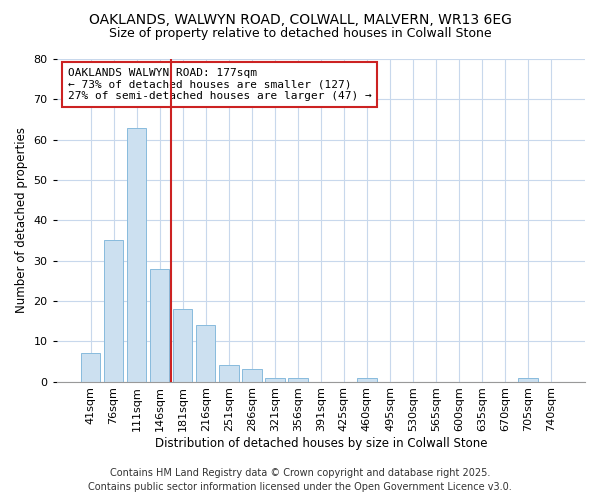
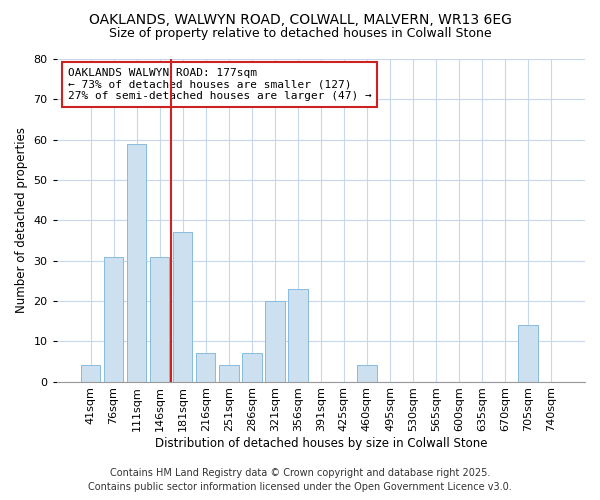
41sqm: 7 -> 4
76sqm: 35 -> 31
111sqm: 63 -> 59
146sqm: 28 -> 31
181sqm: 18 -> 37
216sqm: 14 -> 7
286sqm: 3 -> 7
321sqm: 1 -> 20
356sqm: 1 -> 23
460sqm: 1 -> 4
705sqm: 1 -> 14
